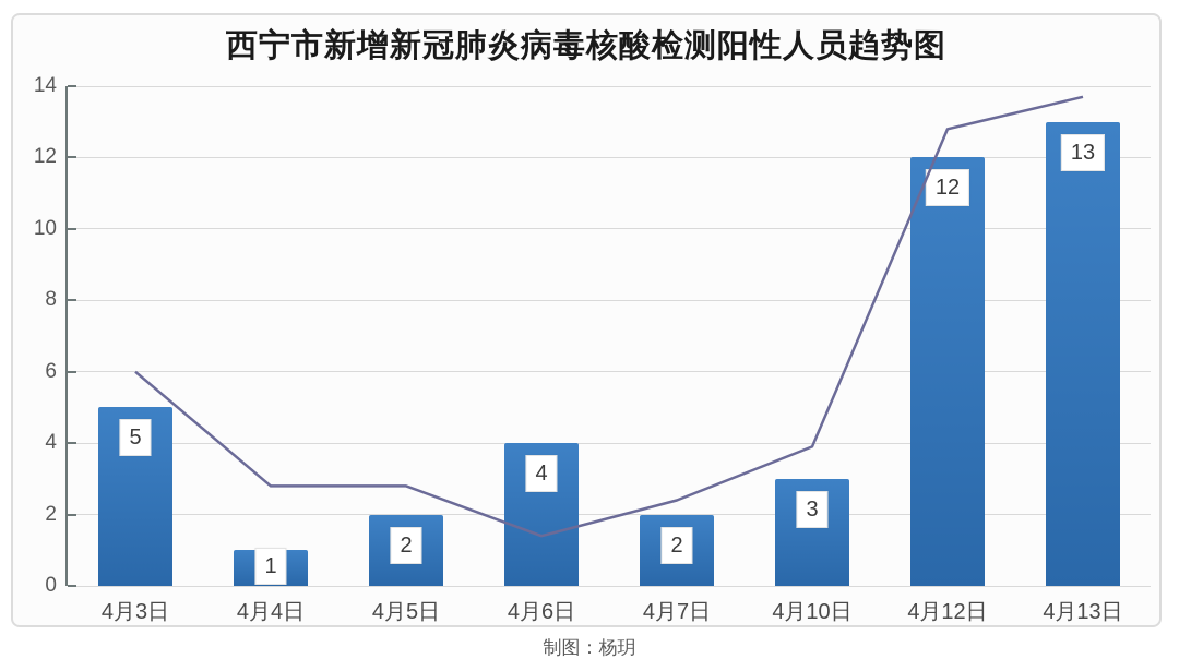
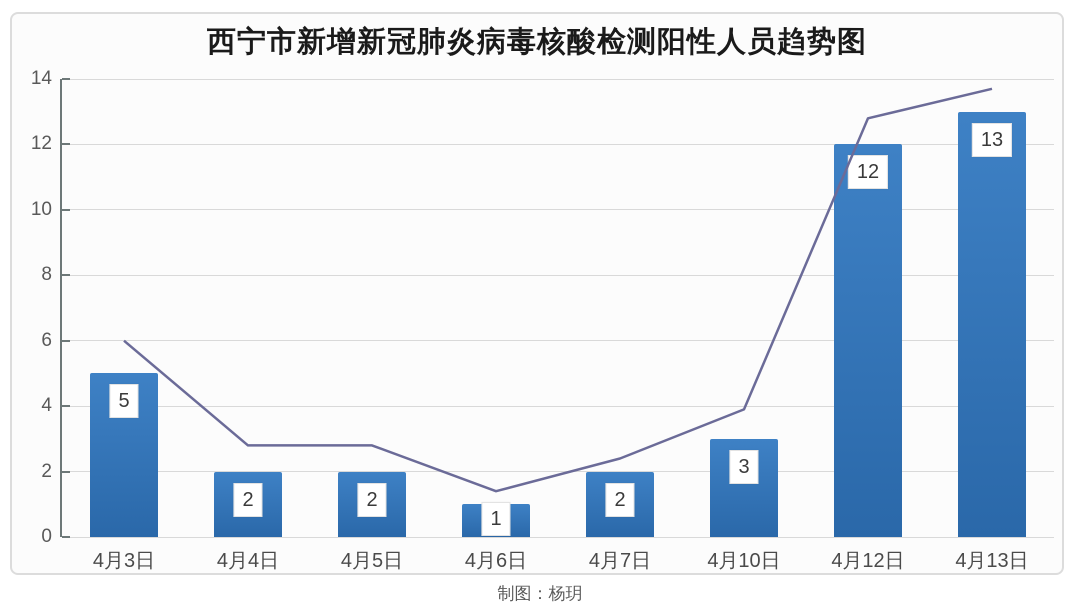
4月4日: 1 -> 2
4月6日: 4 -> 1
